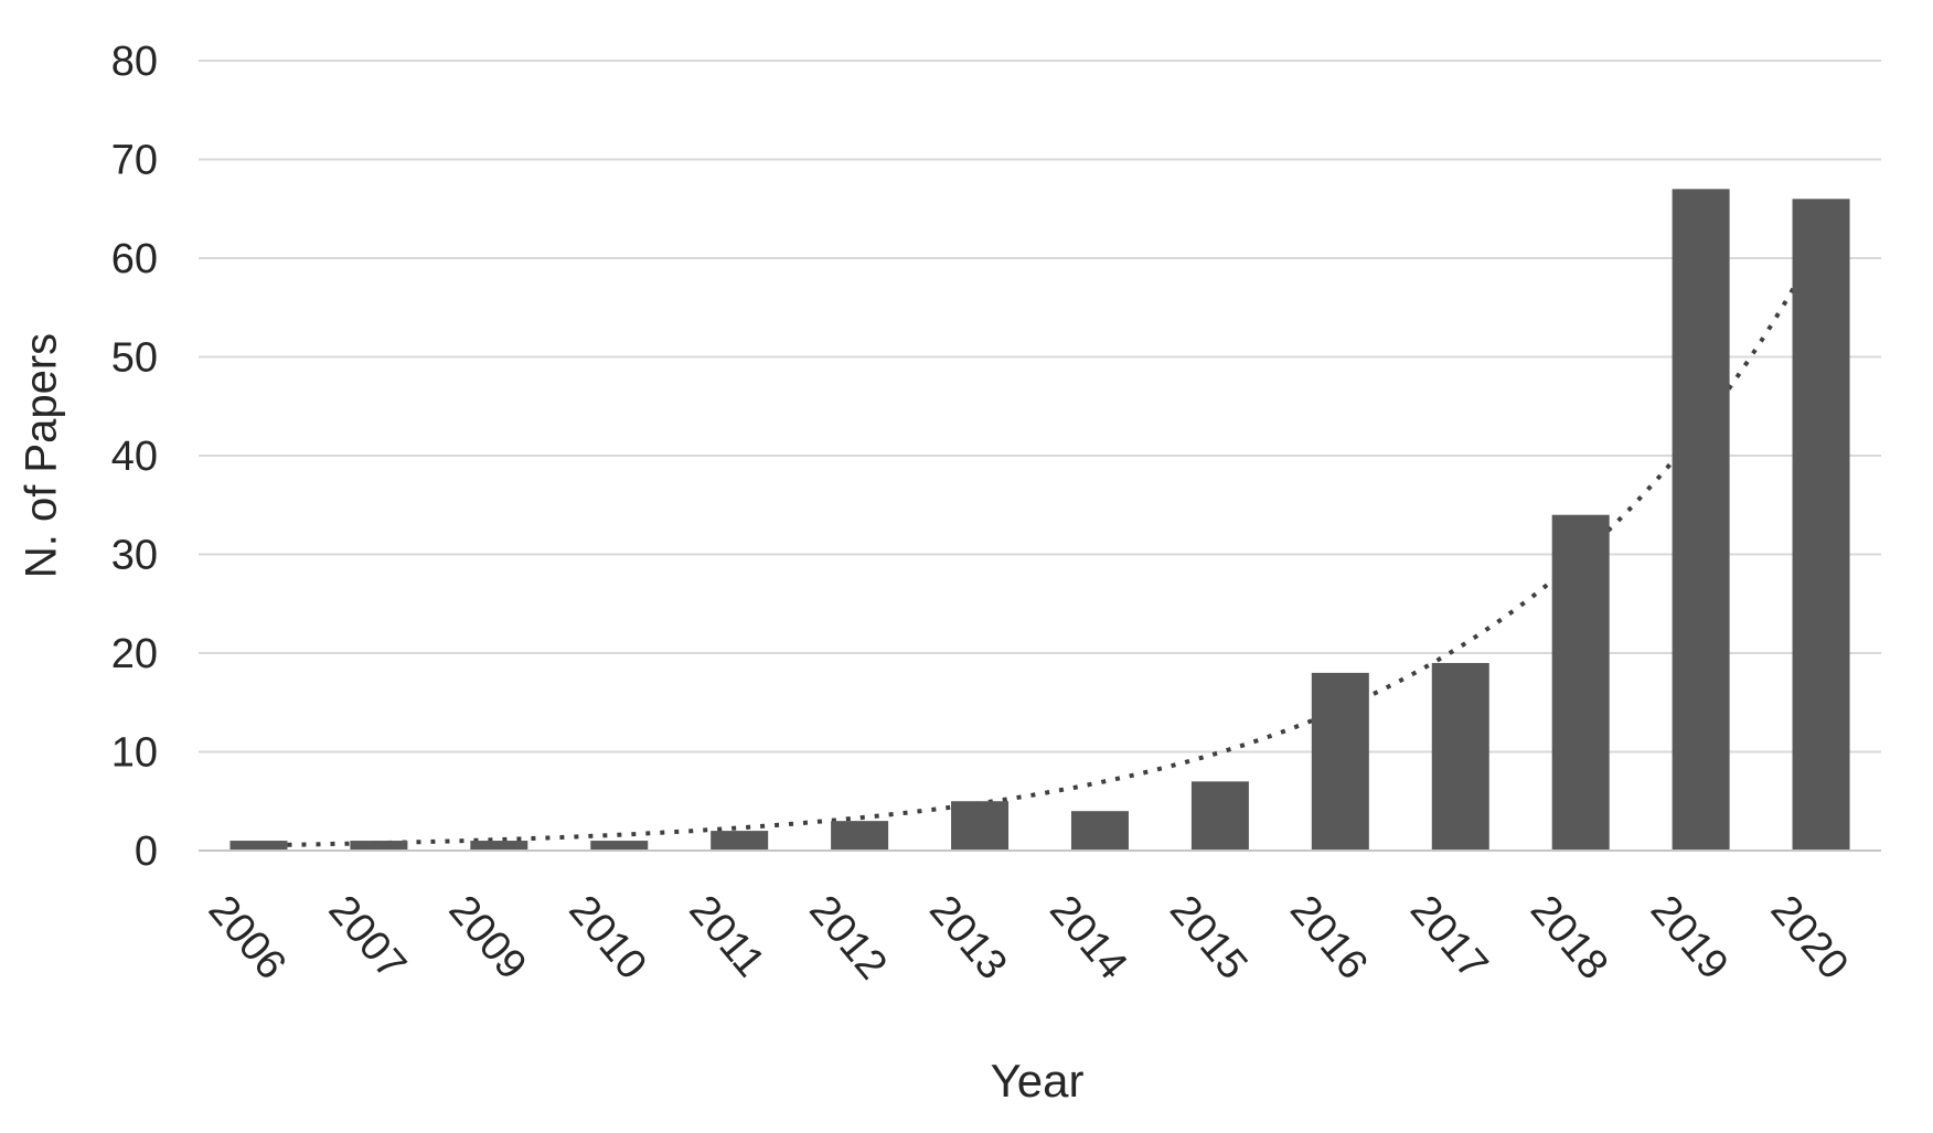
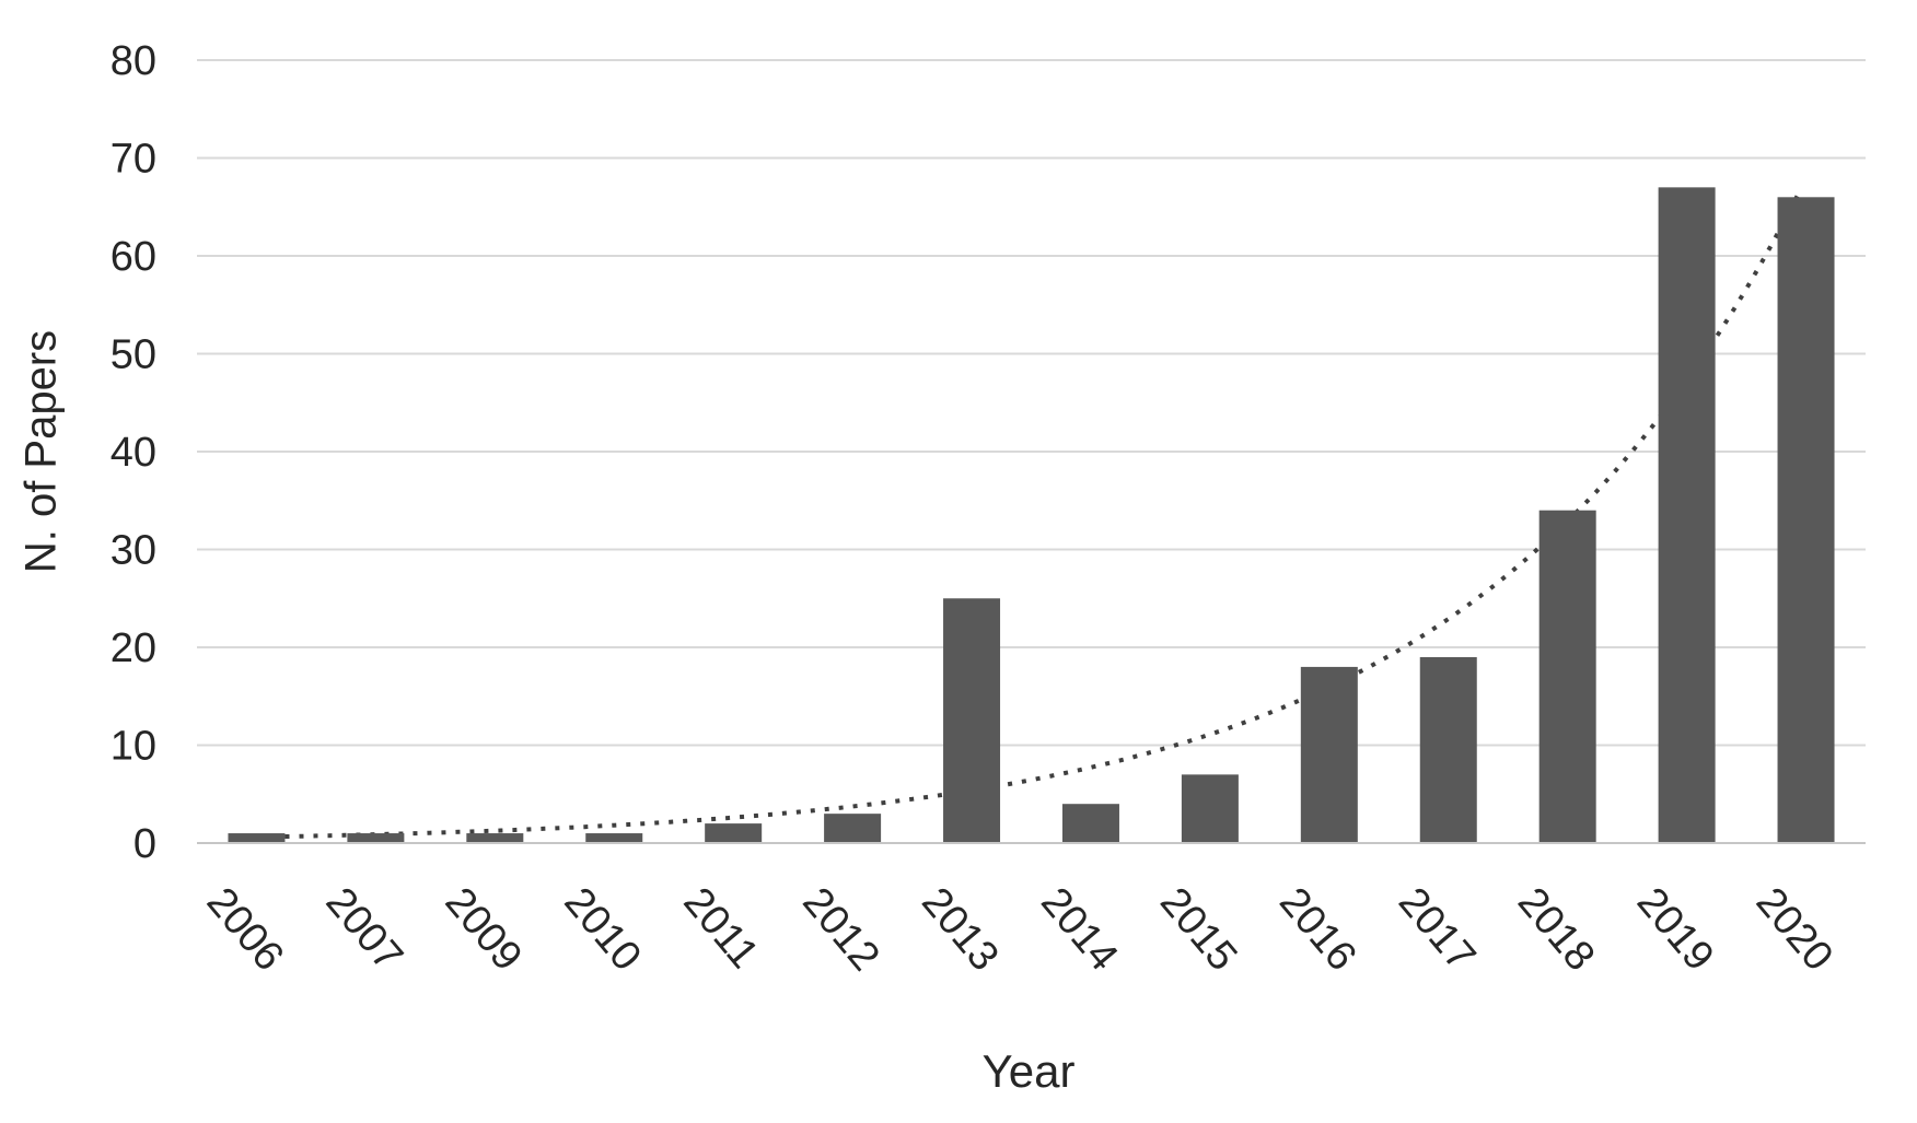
2013: 5 -> 25
